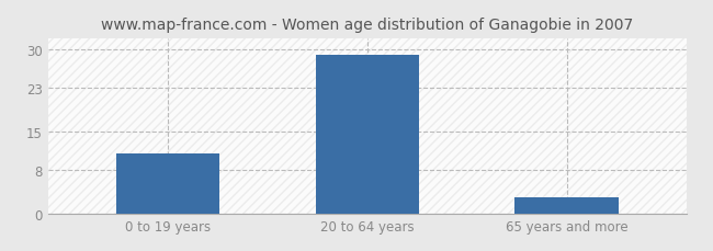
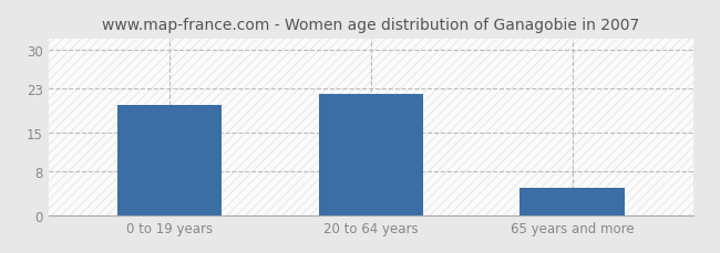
0 to 19 years: 11 -> 20
20 to 64 years: 29 -> 22
65 years and more: 3 -> 5
